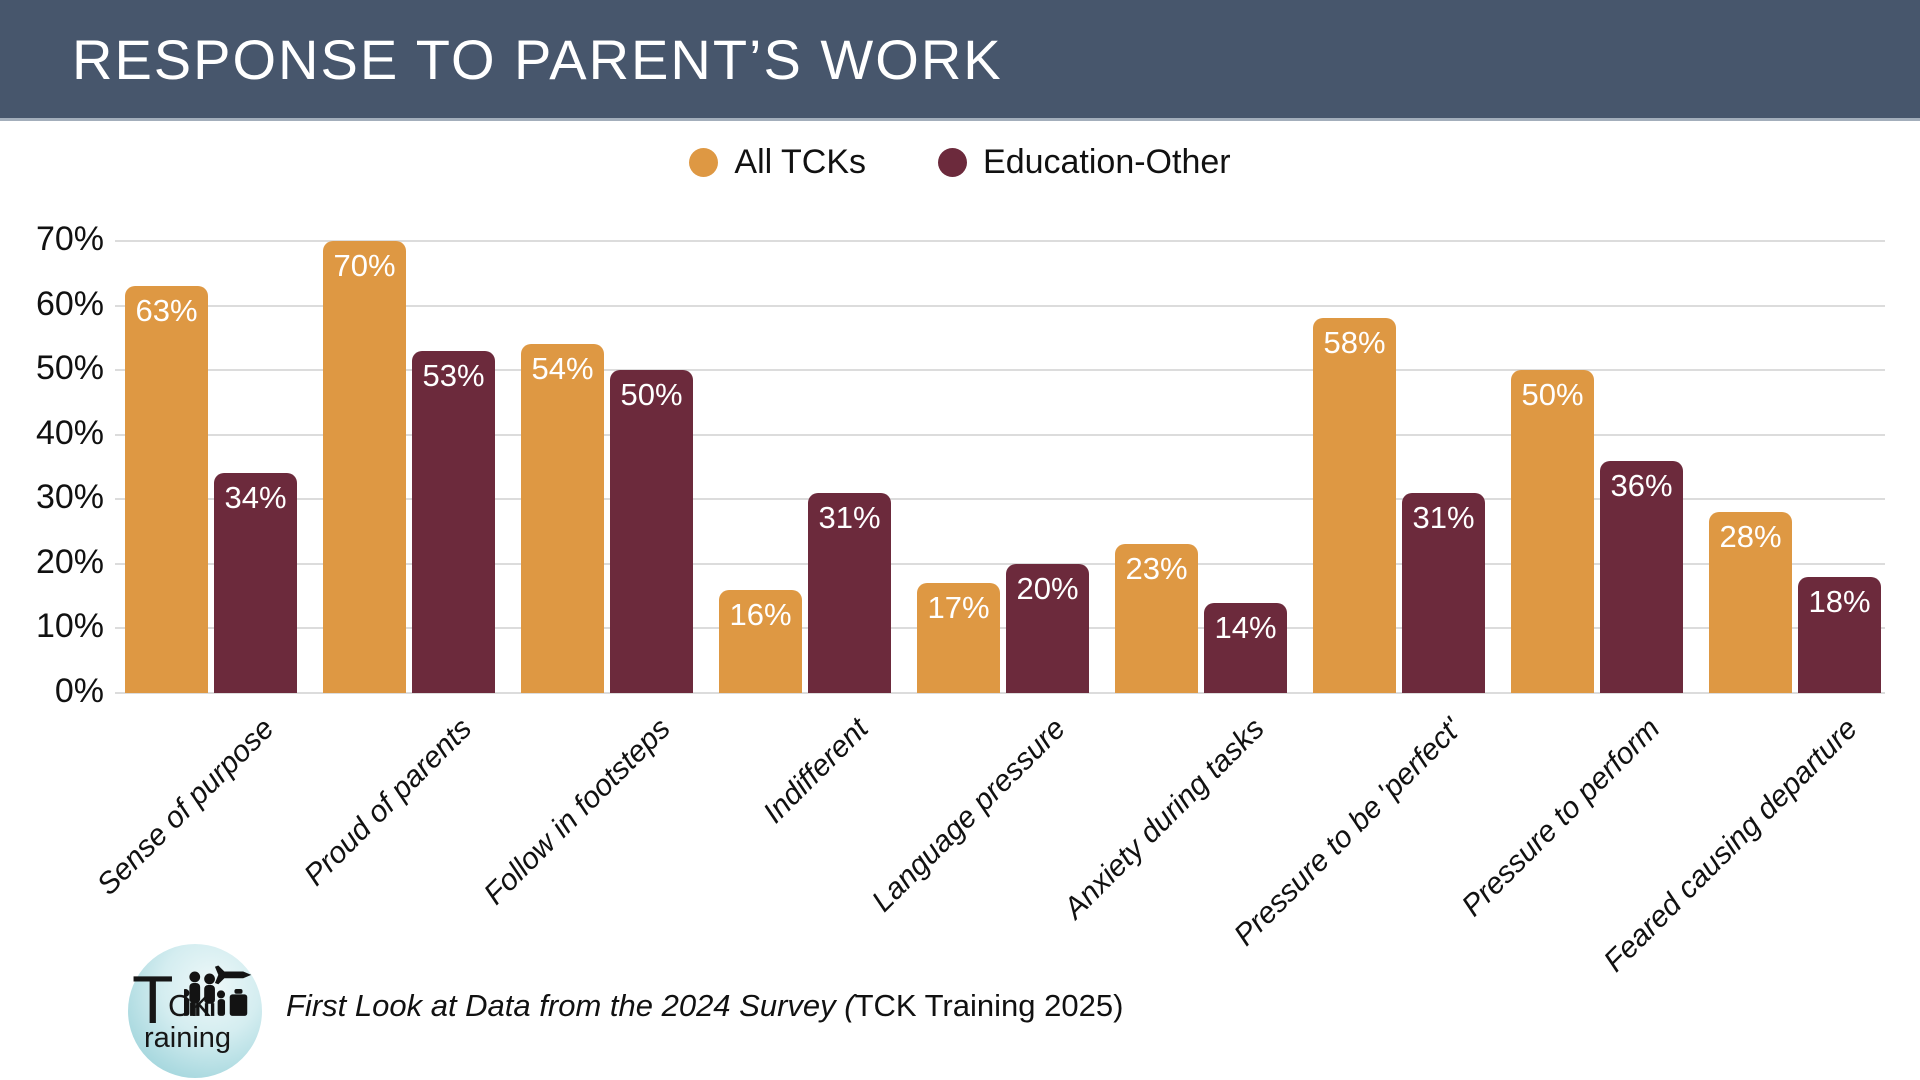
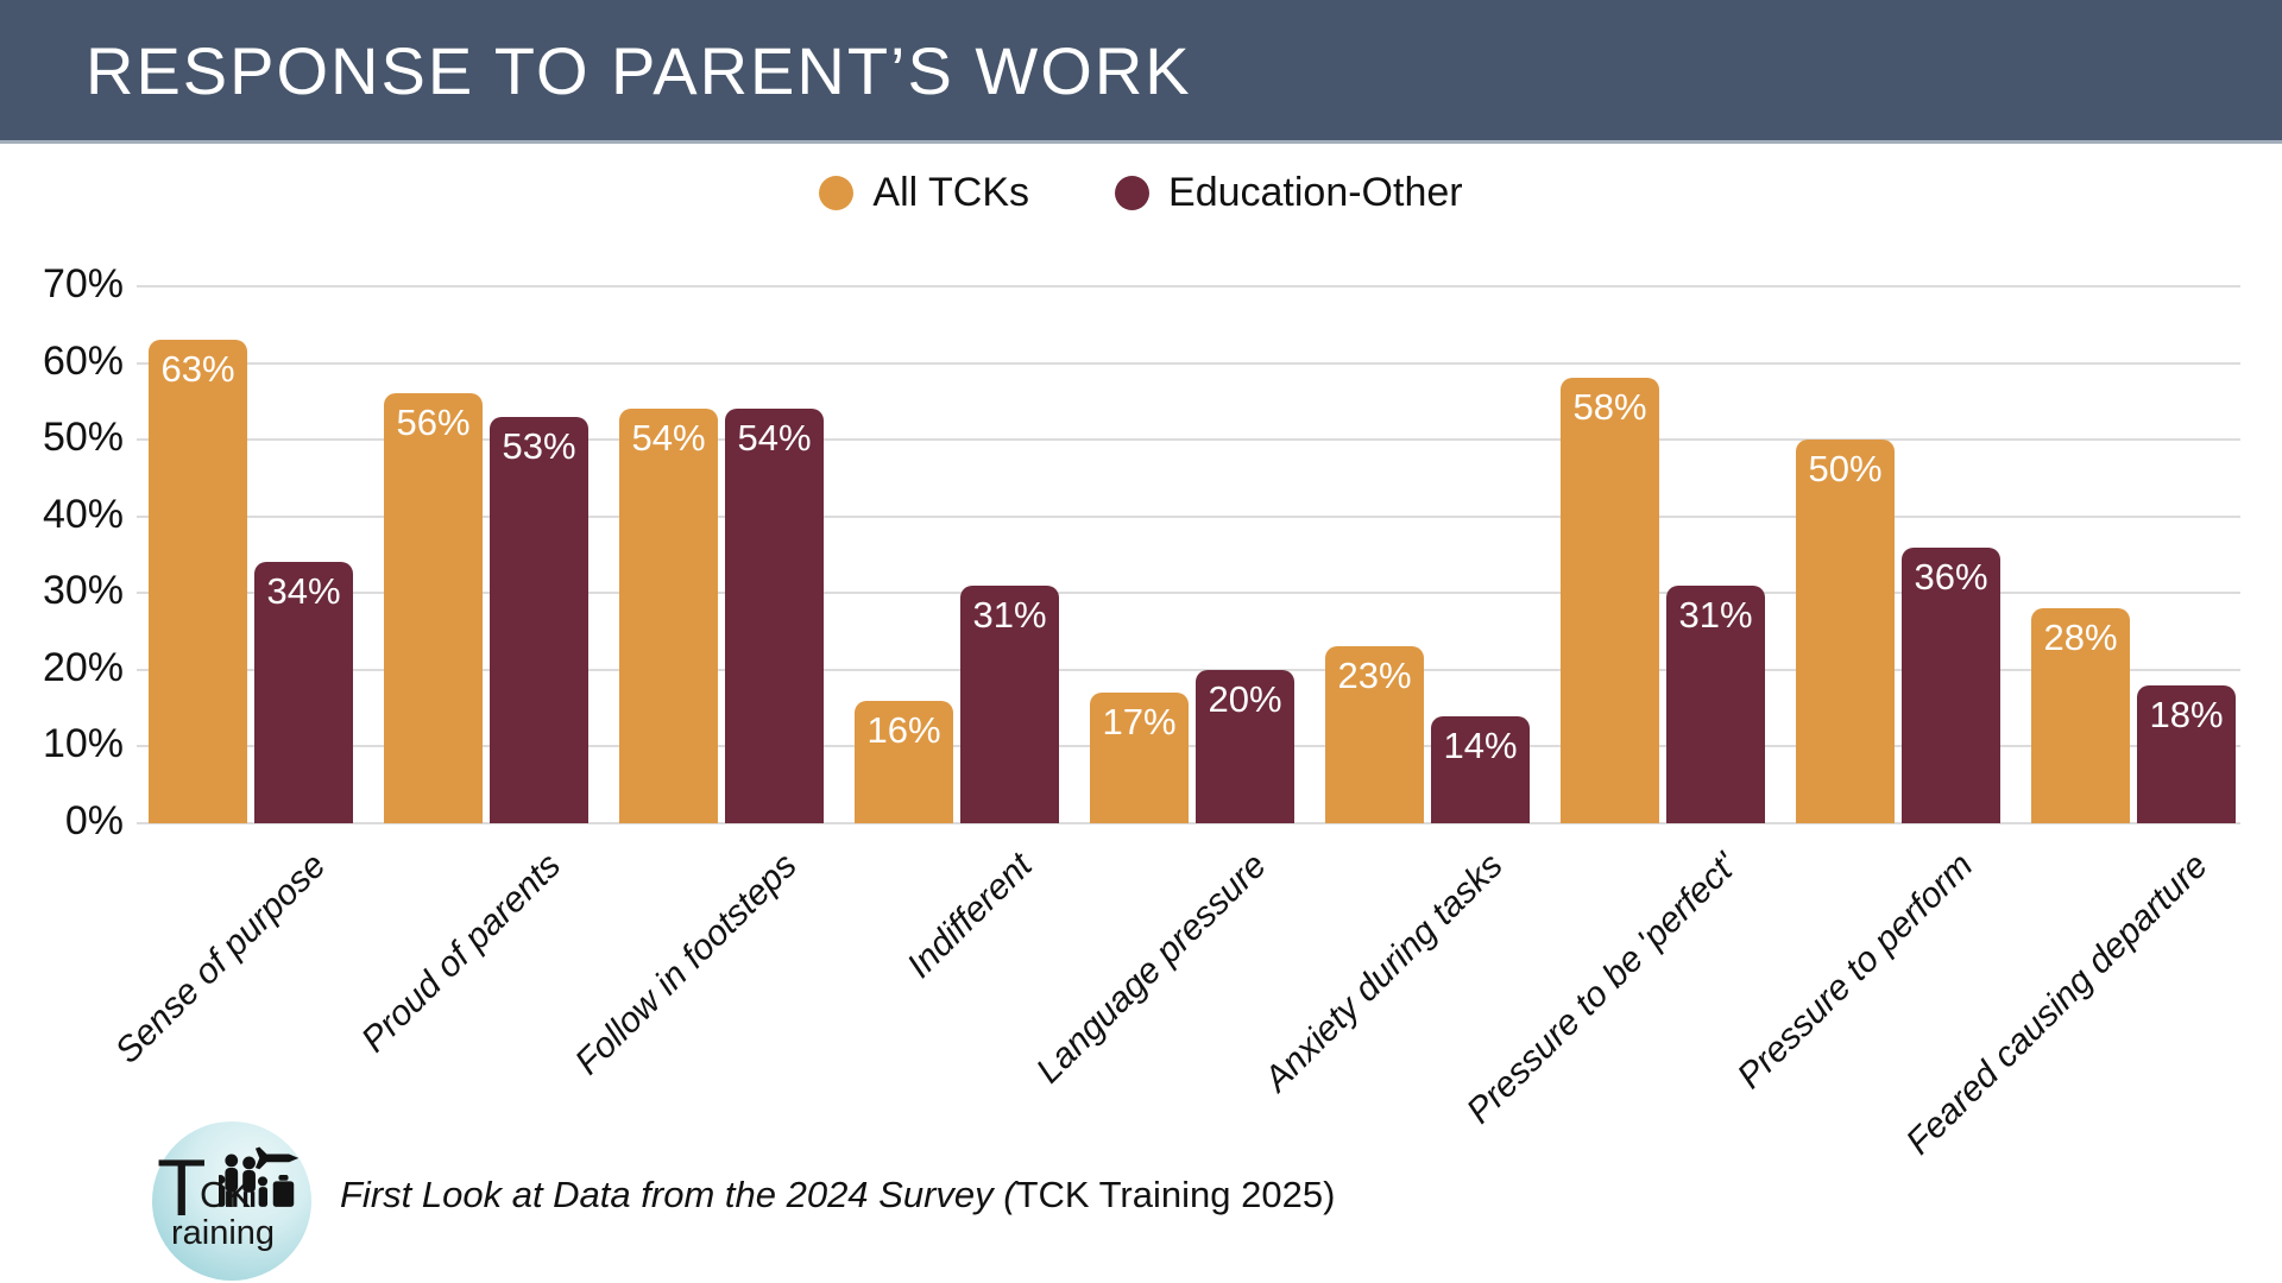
All TCKs/Proud of parents: 70% -> 56%
Education-Other/Follow in footsteps: 50% -> 54%
